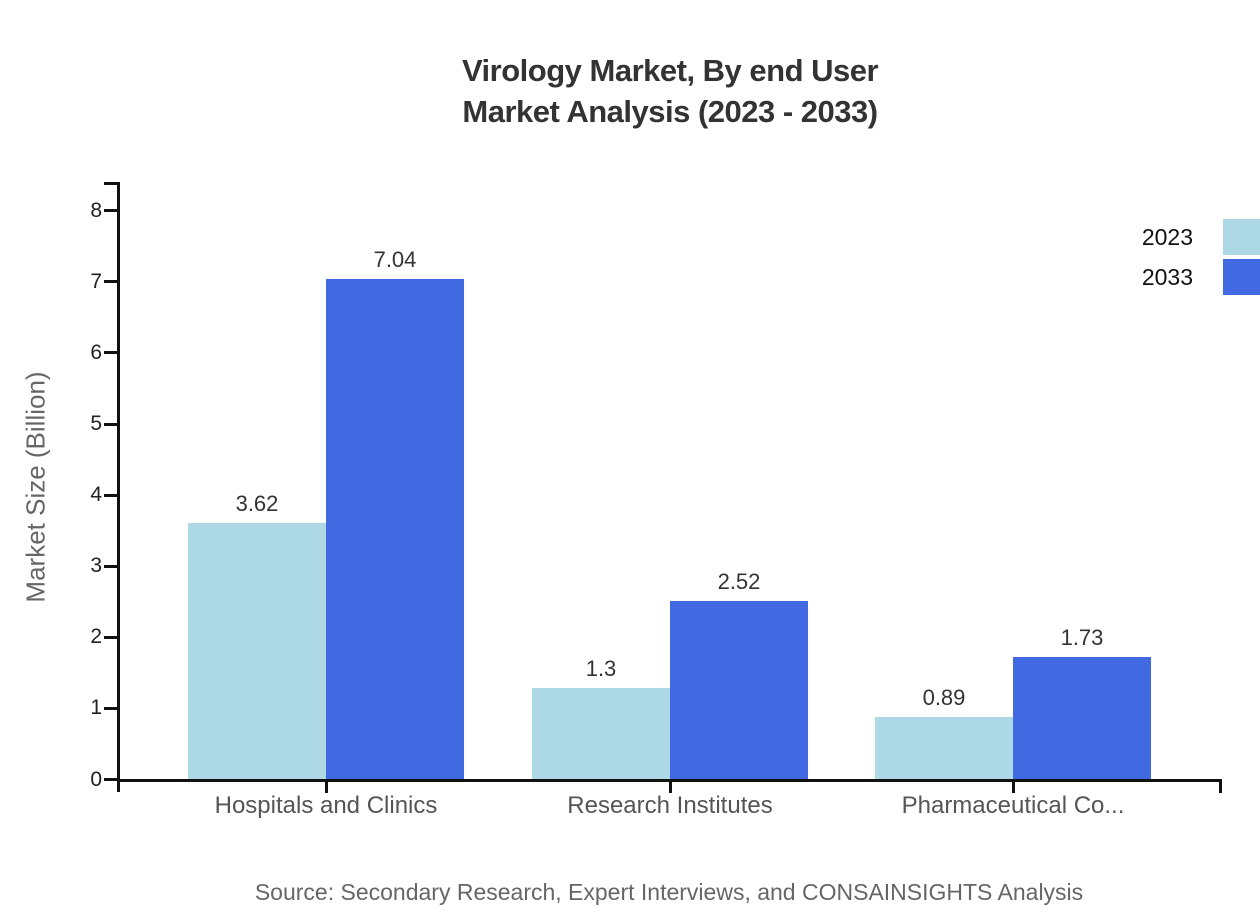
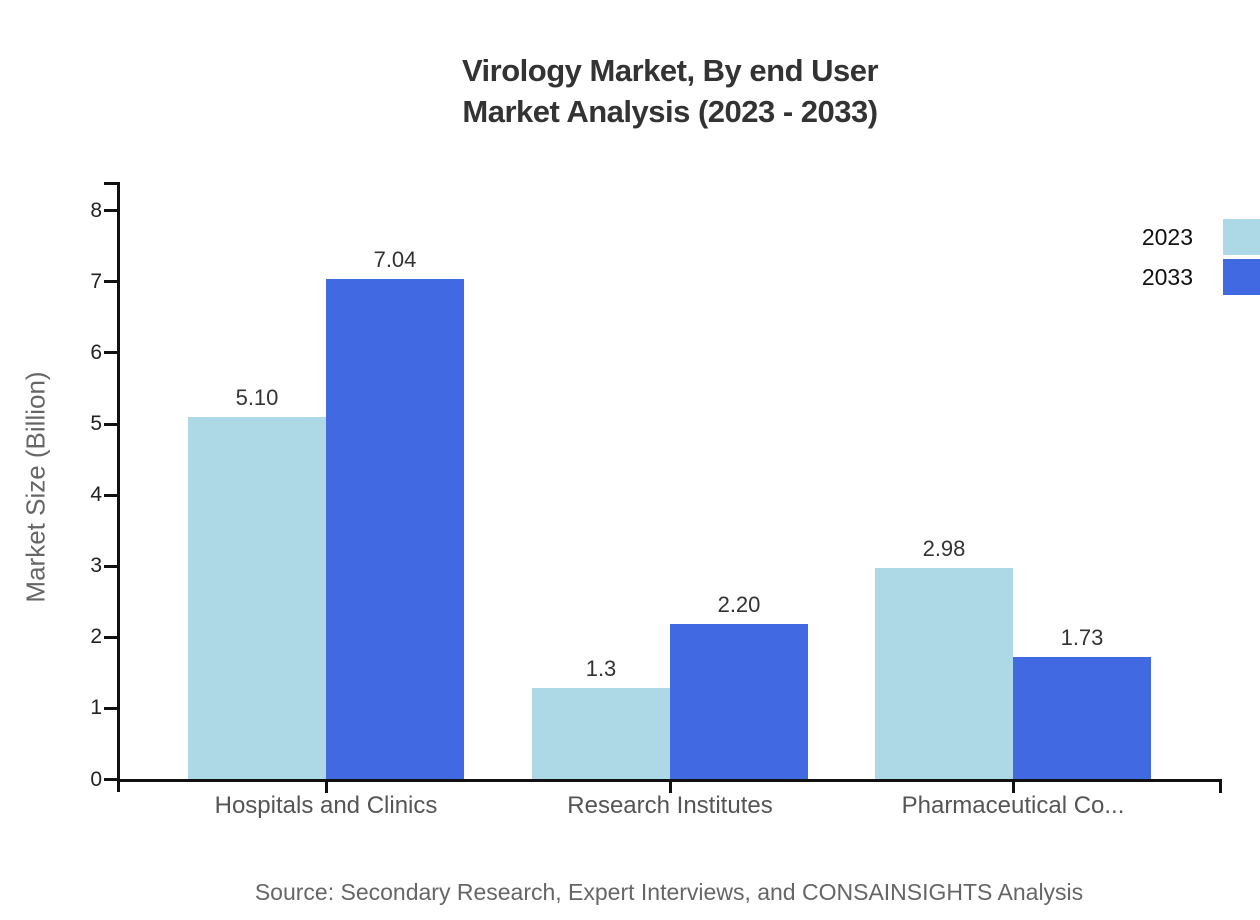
2023/Hospitals and Clinics: 3.62 -> 5.10
2033/Research Institutes: 2.52 -> 2.20
2023/Pharmaceutical Co...: 0.89 -> 2.98
